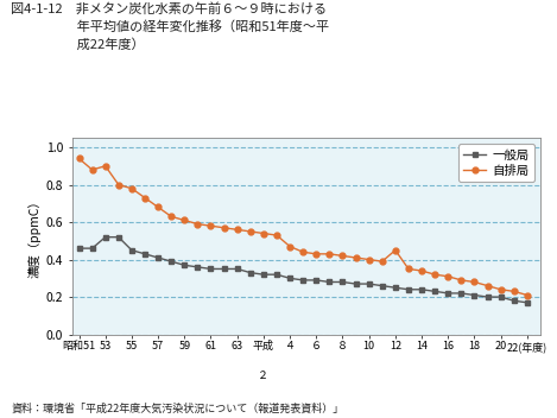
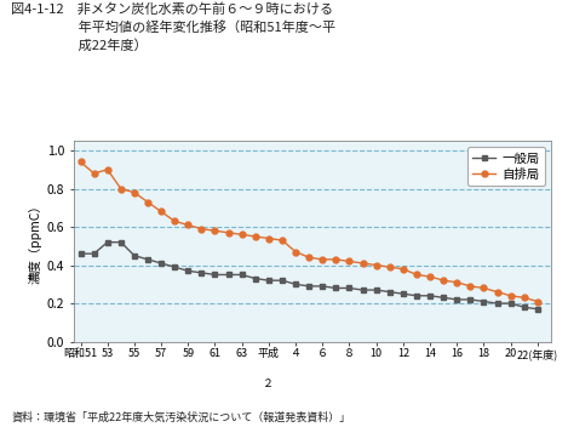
自排局/12: 0.45 -> 0.38
